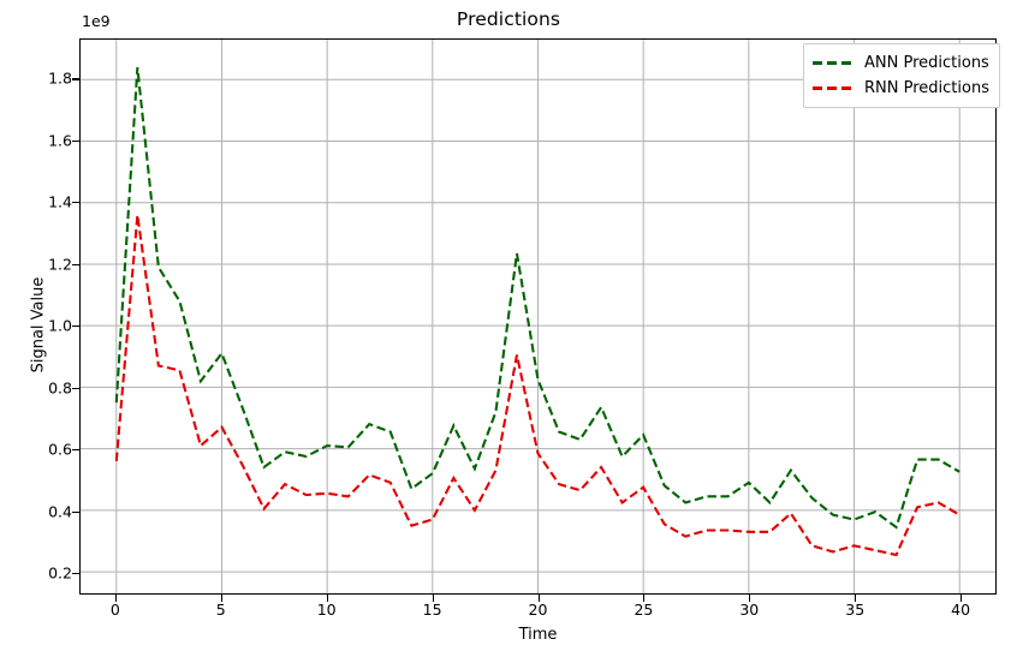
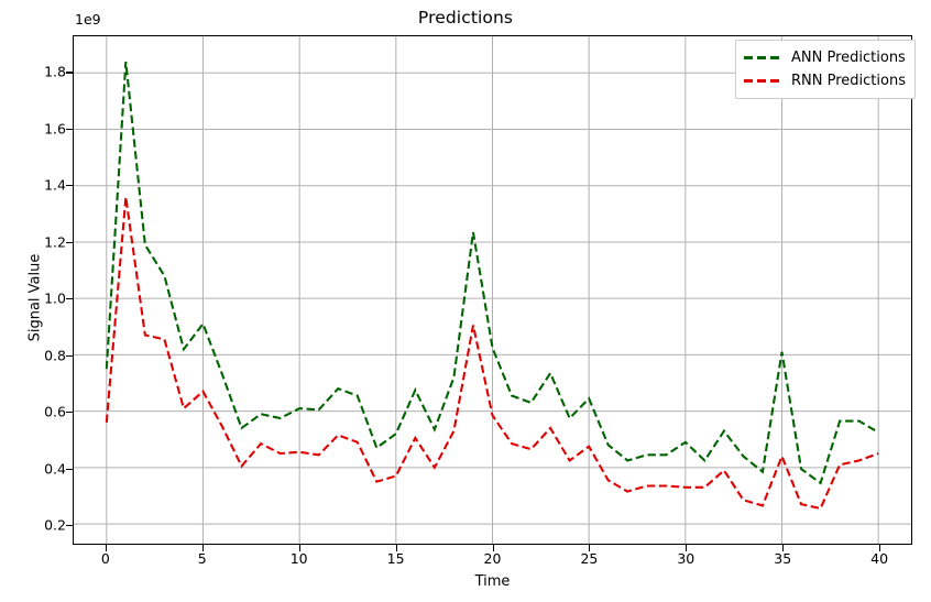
ANN Predictions/35: 0.37 -> 0.81
RNN Predictions/35: 0.28 -> 0.44
RNN Predictions/40: 0.39 -> 0.45
